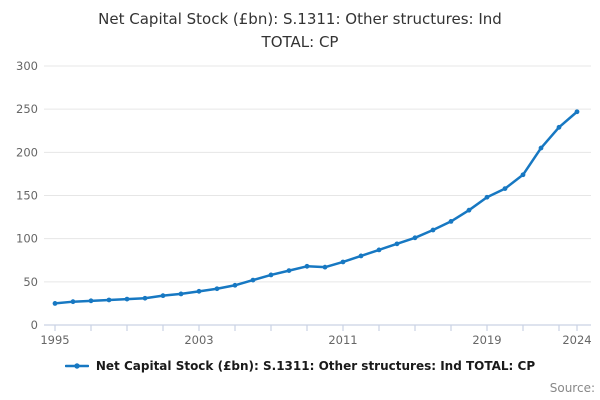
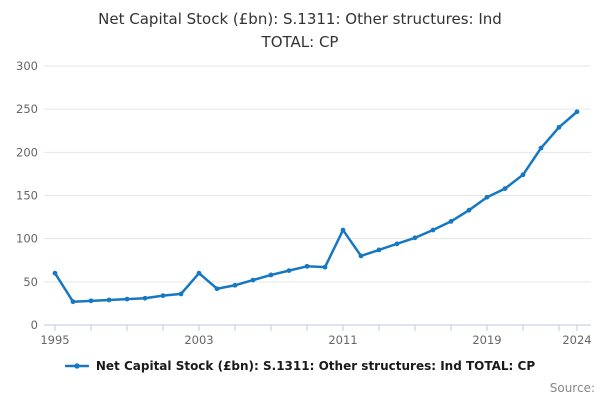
1995: 20 -> 60
2003: 40 -> 60
2011: 70 -> 110
